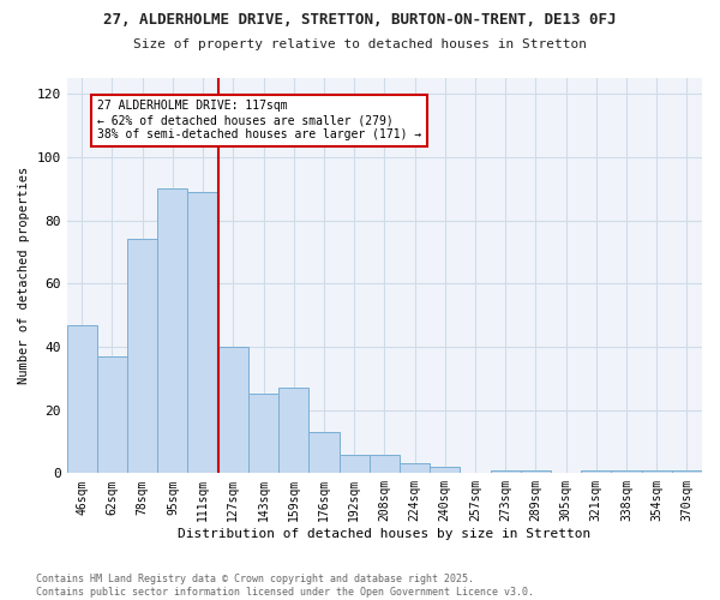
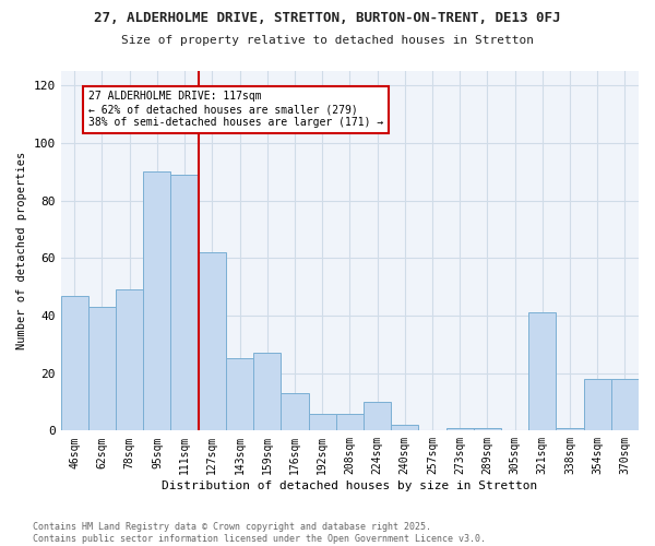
62sqm: 37 -> 43
78sqm: 74 -> 49
127sqm: 40 -> 62
224sqm: 3 -> 10
321sqm: 1 -> 41
354sqm: 1 -> 18
370sqm: 1 -> 18
